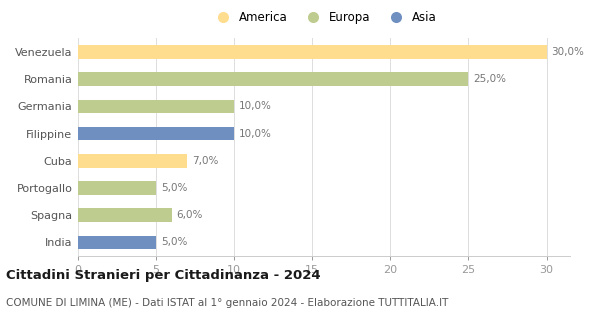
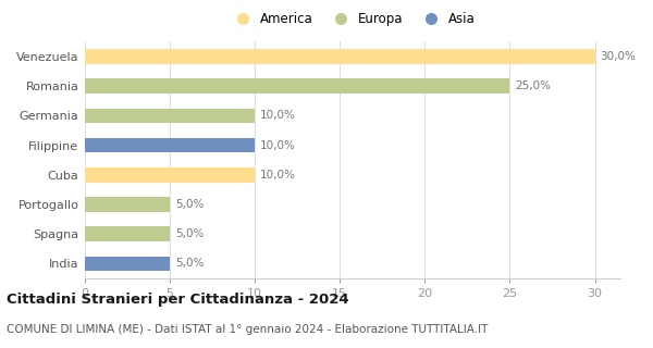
Cuba: 7,0% -> 10,0%
Spagna: 6,0% -> 5,0%
